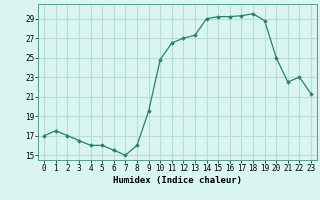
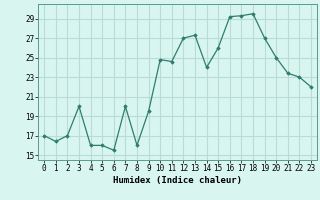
1: 17.5 -> 16.4
3: 16.5 -> 20.0
7: 15.0 -> 20.0
11: 26.5 -> 24.6
14: 29.0 -> 24.0
15: 29.2 -> 26.0
19: 28.8 -> 27.0
21: 22.5 -> 23.4
23: 21.3 -> 22.0
